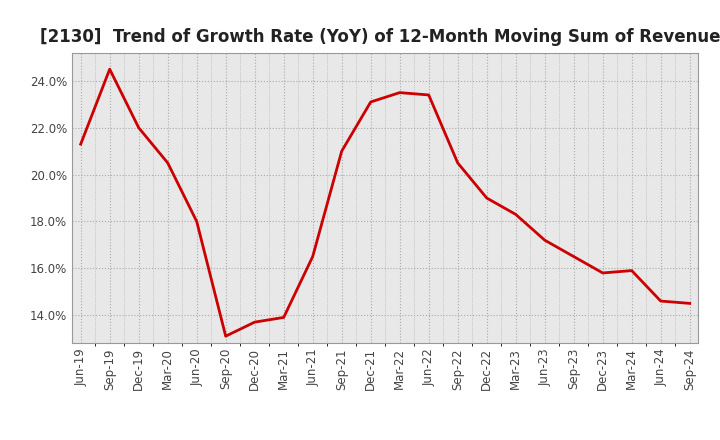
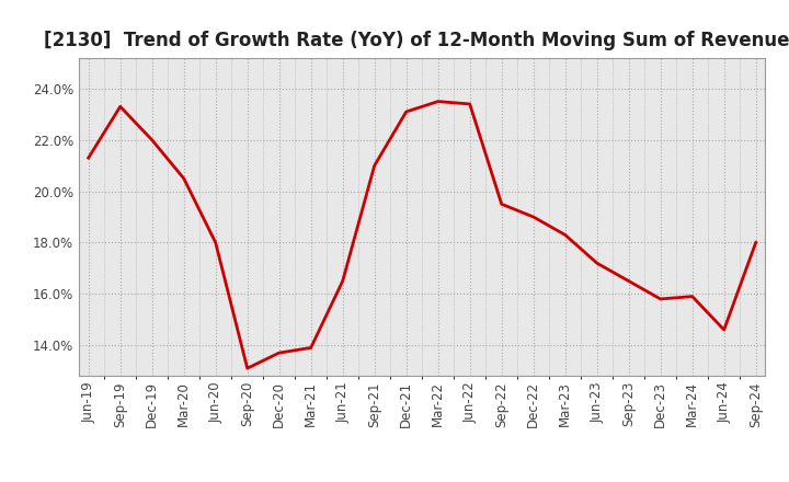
Sep-19: 24.5% -> 23.3%
Sep-22: 20.5% -> 19.5%
Sep-24: 14.5% -> 18.0%
